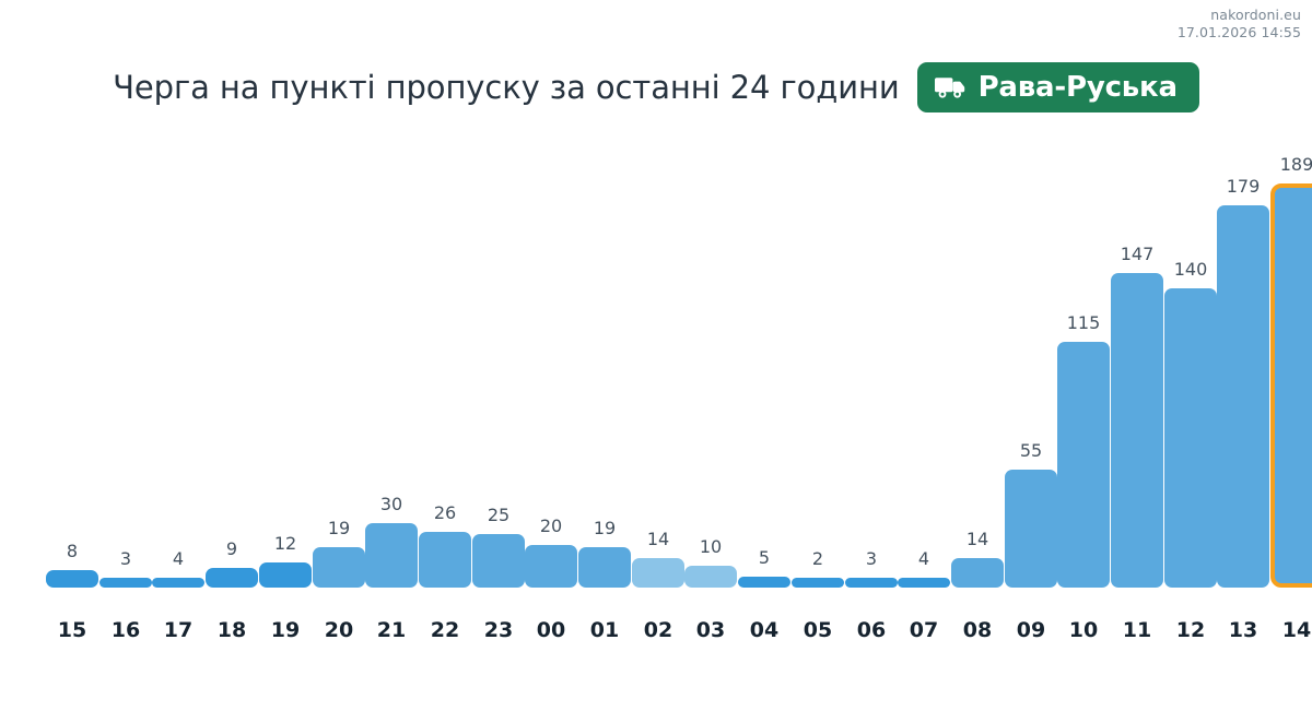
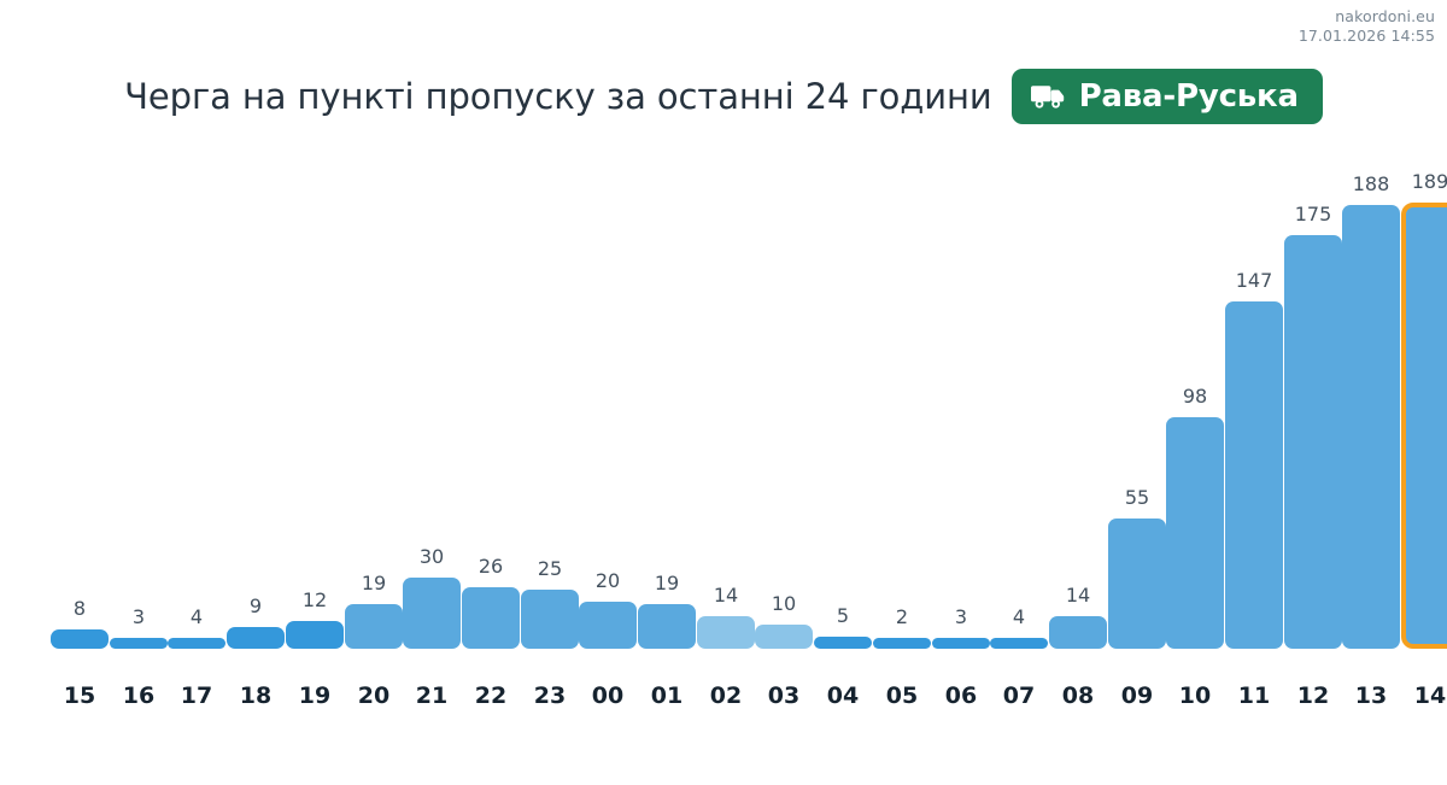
10: 115 -> 98
12: 140 -> 175
13: 179 -> 188
